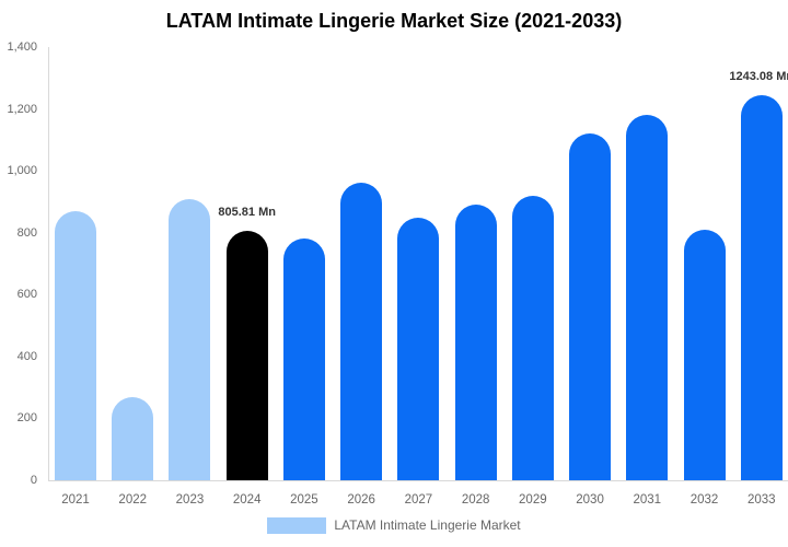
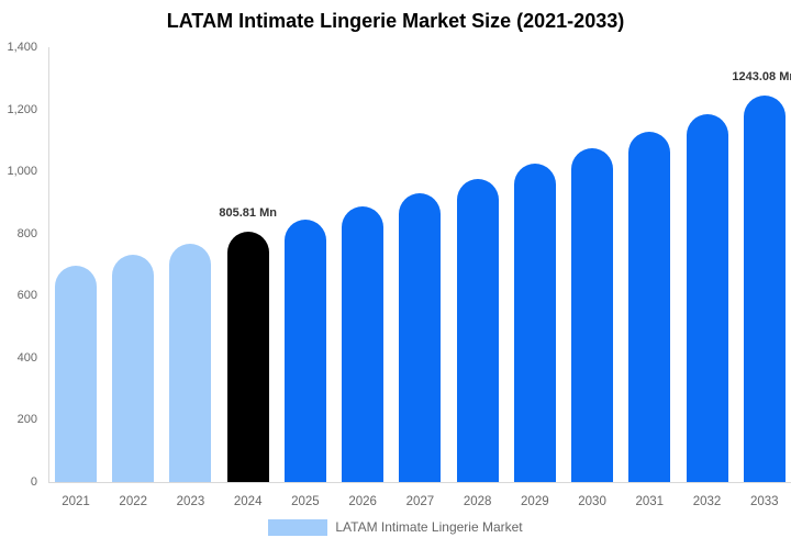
2021: 870 -> 700
2022: 270 -> 730
2023: 910 -> 770
2025: 780 -> 850
2026: 960 -> 890
2027: 850 -> 930
2028: 890 -> 980
2029: 920 -> 1020
2030: 1120 -> 1080
2031: 1180 -> 1130
2032: 810 -> 1180
